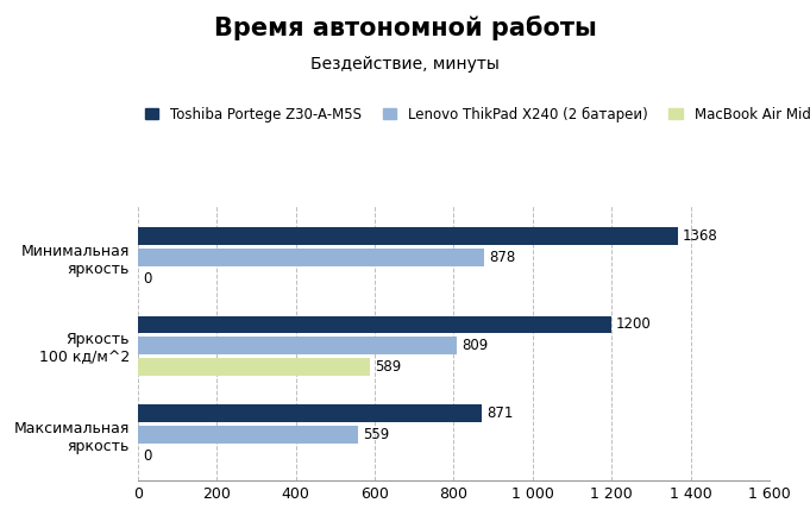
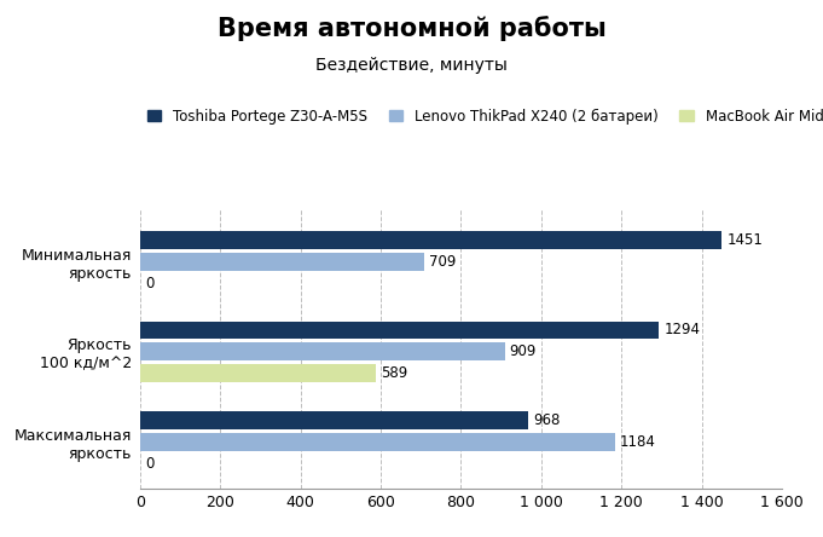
Toshiba Portege Z30-A-M5S/Минимальная яркость: 1368 -> 1451
Lenovo ThikPad X240 (2 батареи)/Минимальная яркость: 878 -> 709
Toshiba Portege Z30-A-M5S/Яркость 100 кд/м^2: 1200 -> 1294
Lenovo ThikPad X240 (2 батареи)/Яркость 100 кд/м^2: 809 -> 909
Toshiba Portege Z30-A-M5S/Максимальная яркость: 871 -> 968
Lenovo ThikPad X240 (2 батареи)/Максимальная яркость: 559 -> 1184
